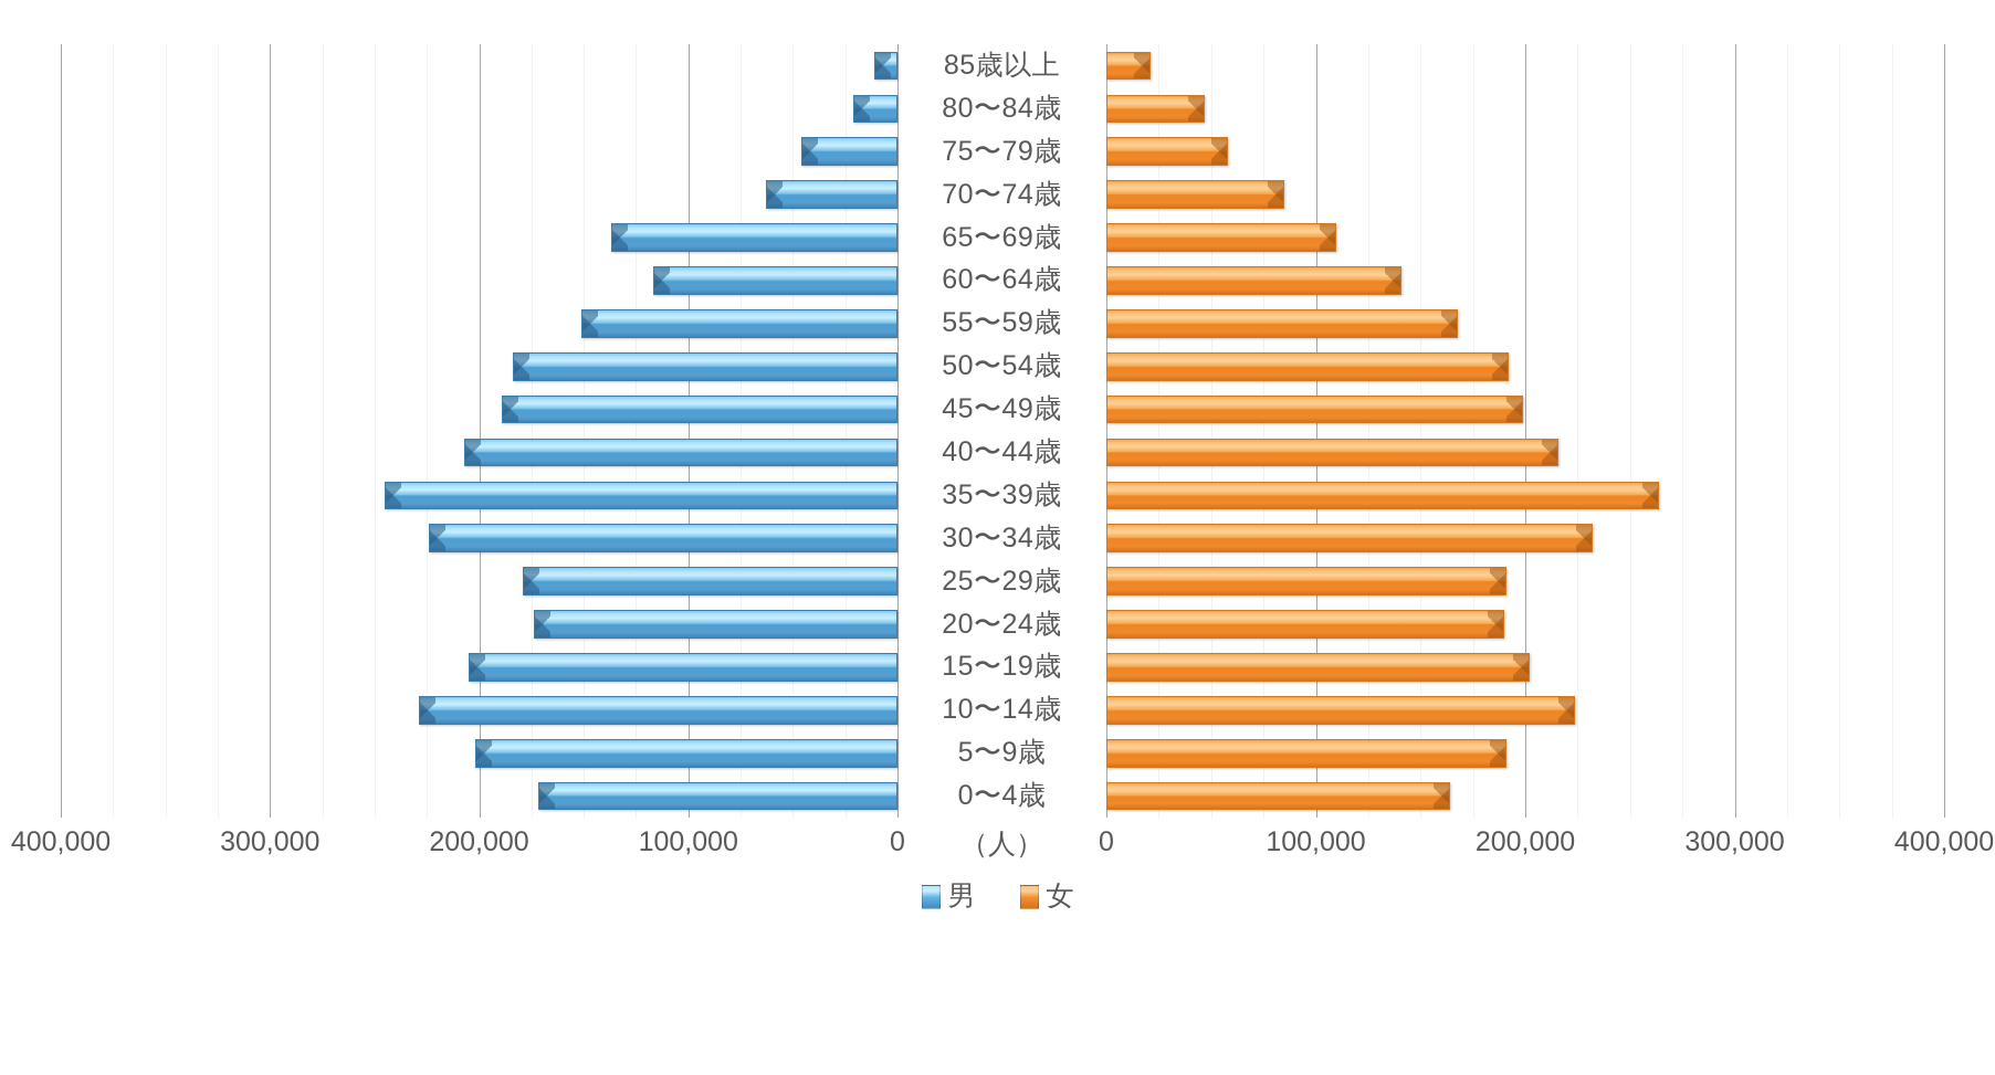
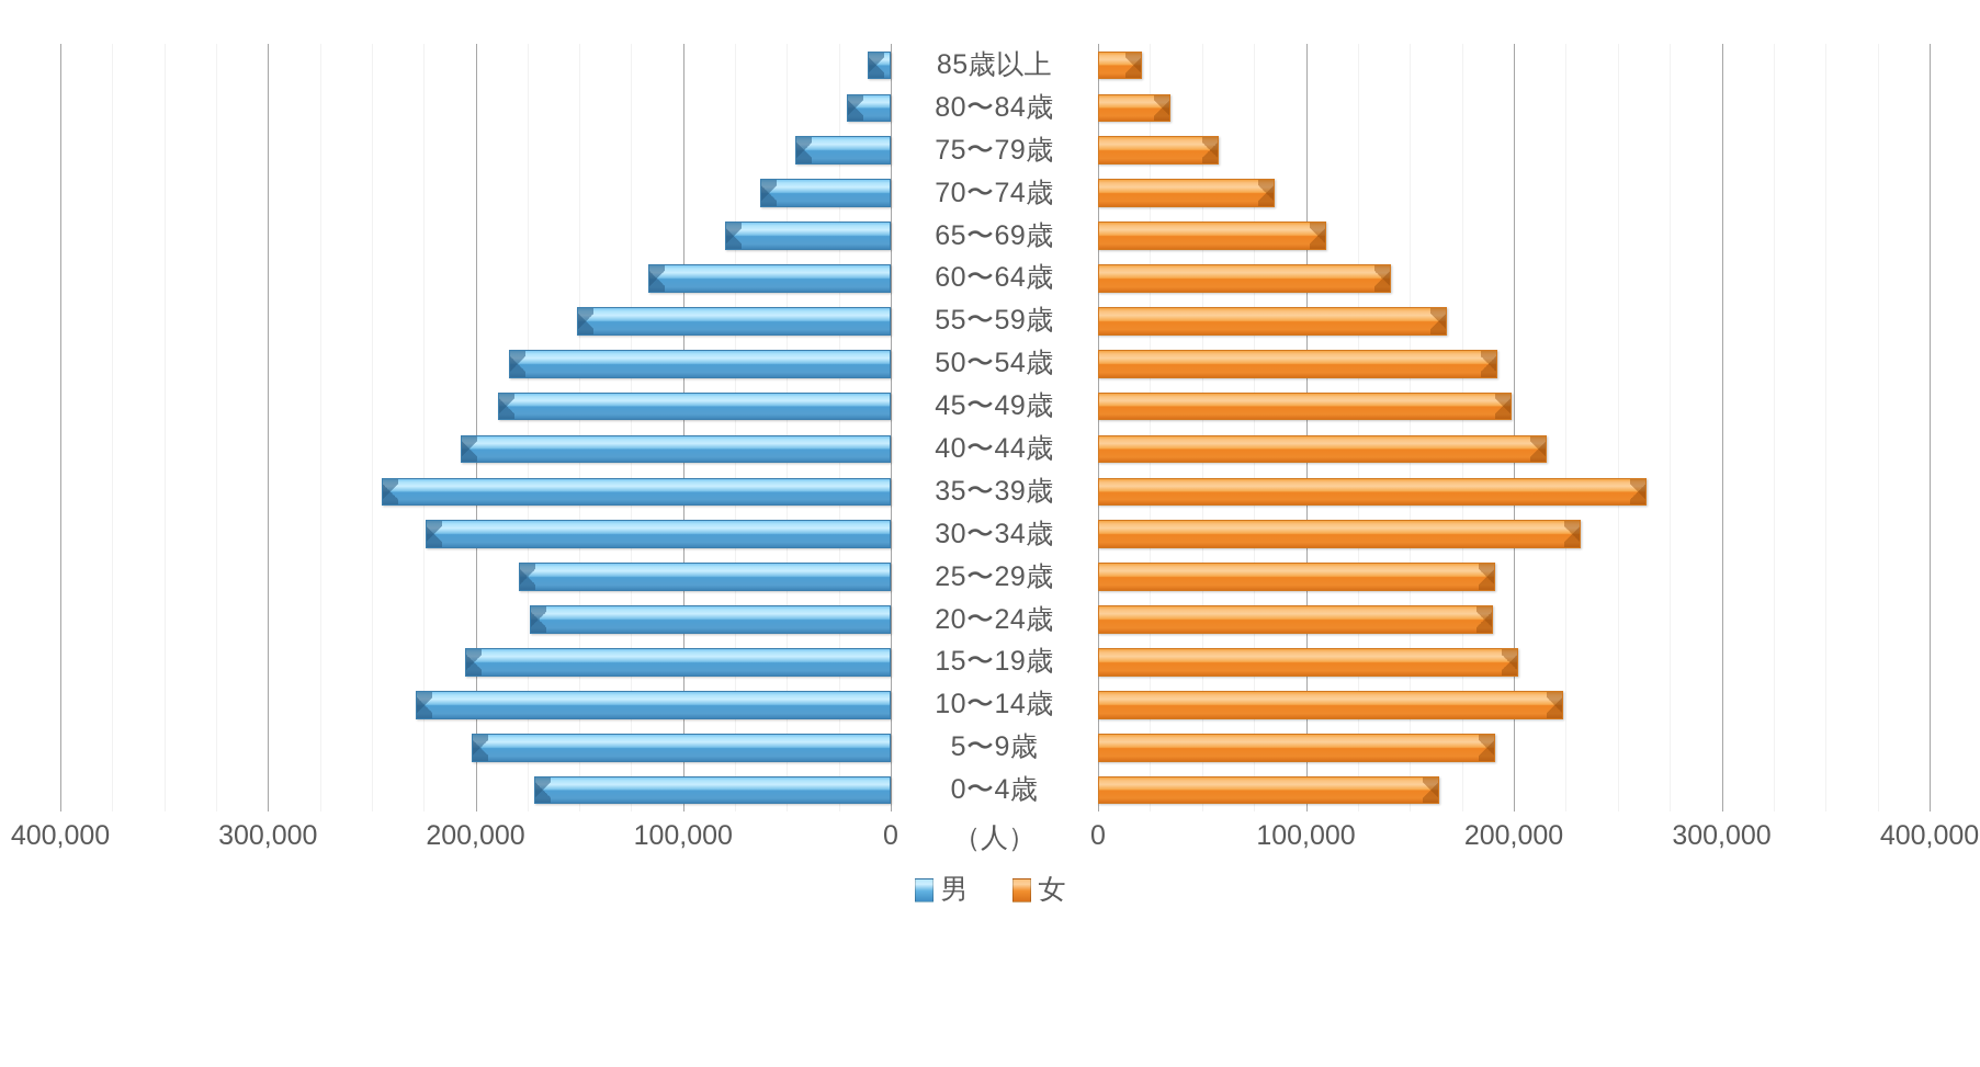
女/80〜84歳: 47000 -> 35000
男/65〜69歳: 137000 -> 80000
